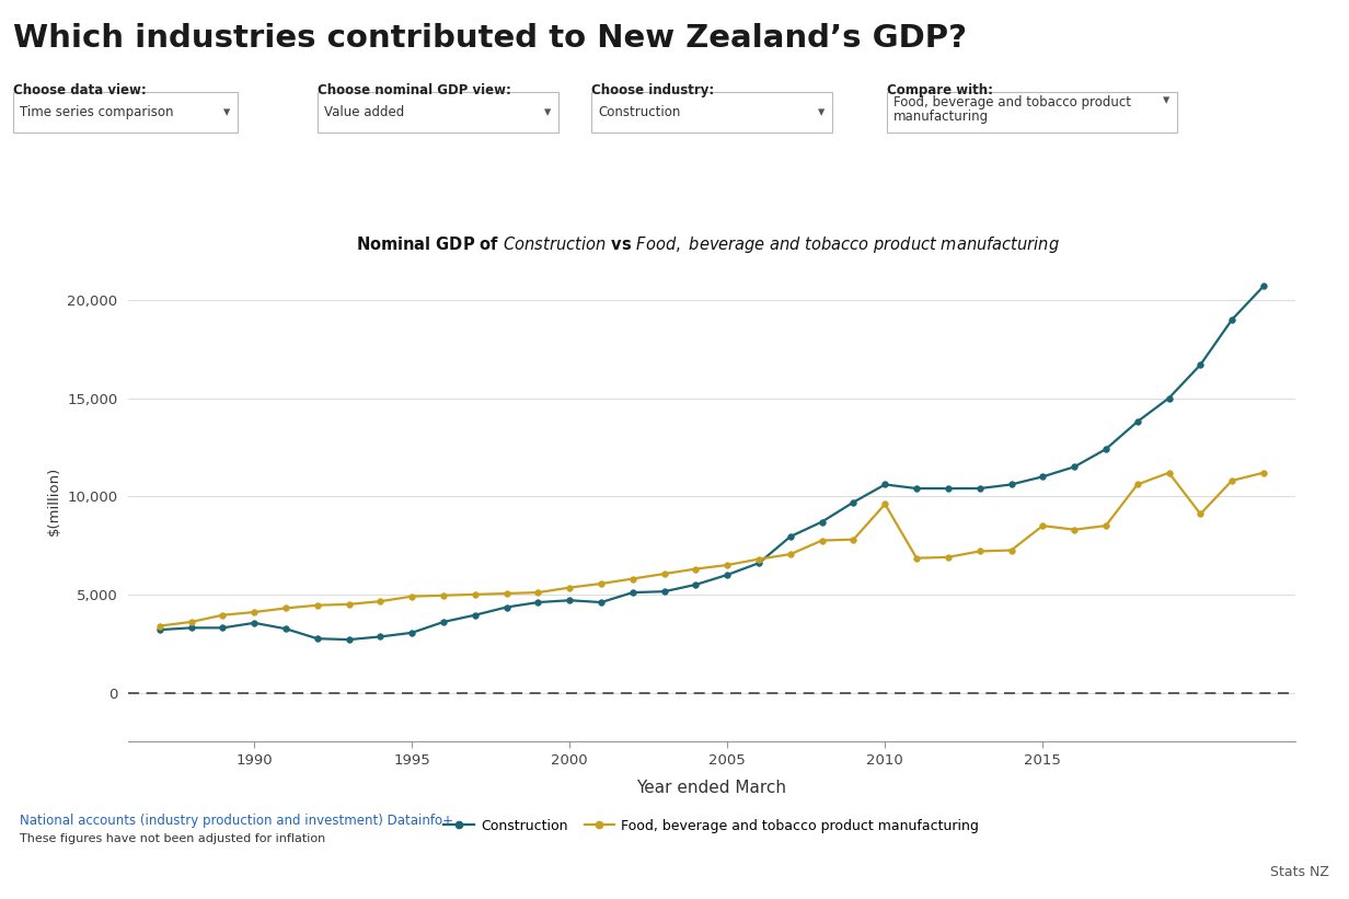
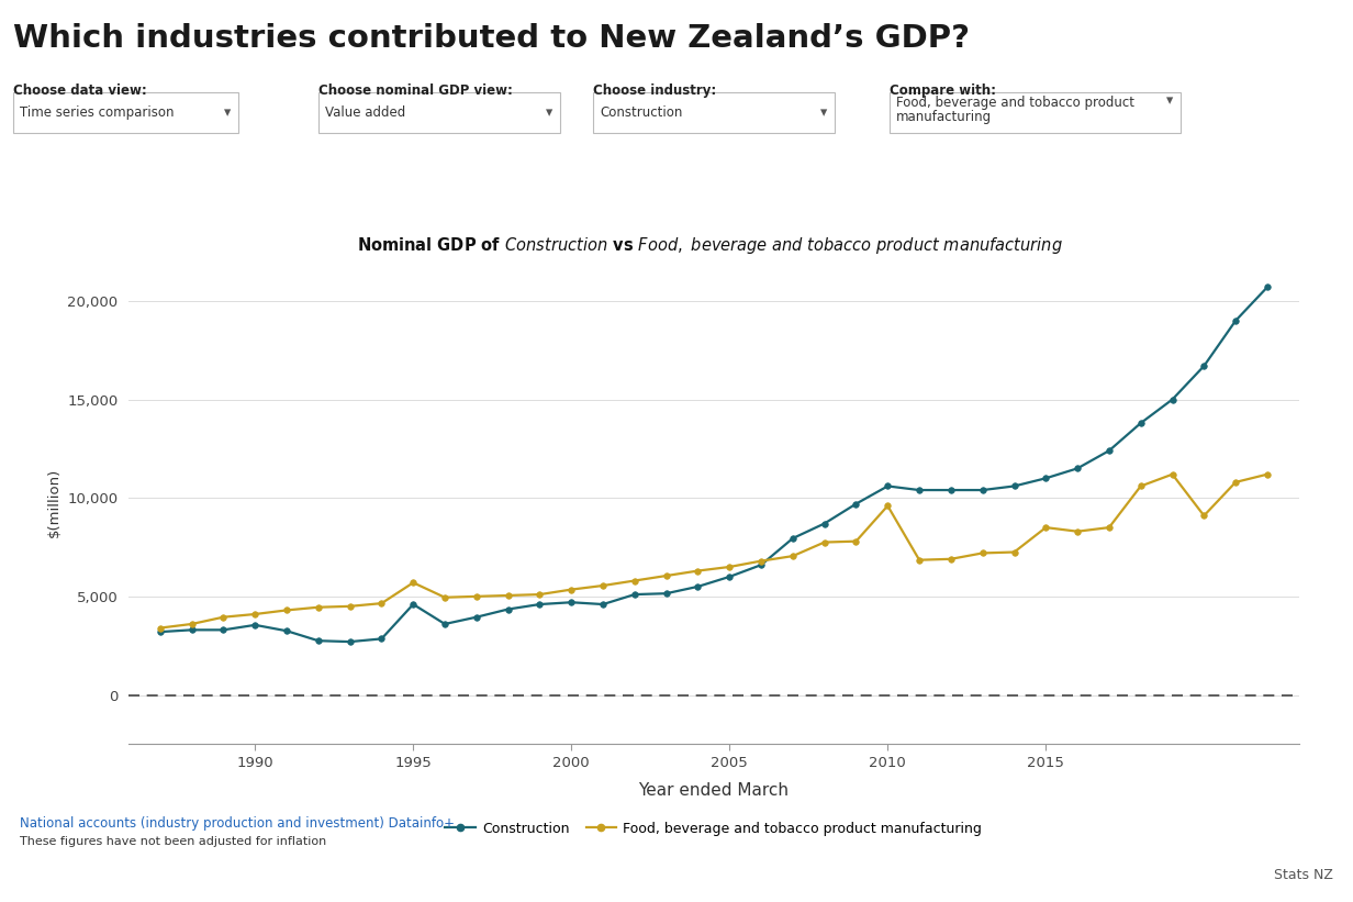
Construction/1995: 3,000 -> 4,600
Food, beverage and tobacco product manufacturing/1995: 4,900 -> 5,700
